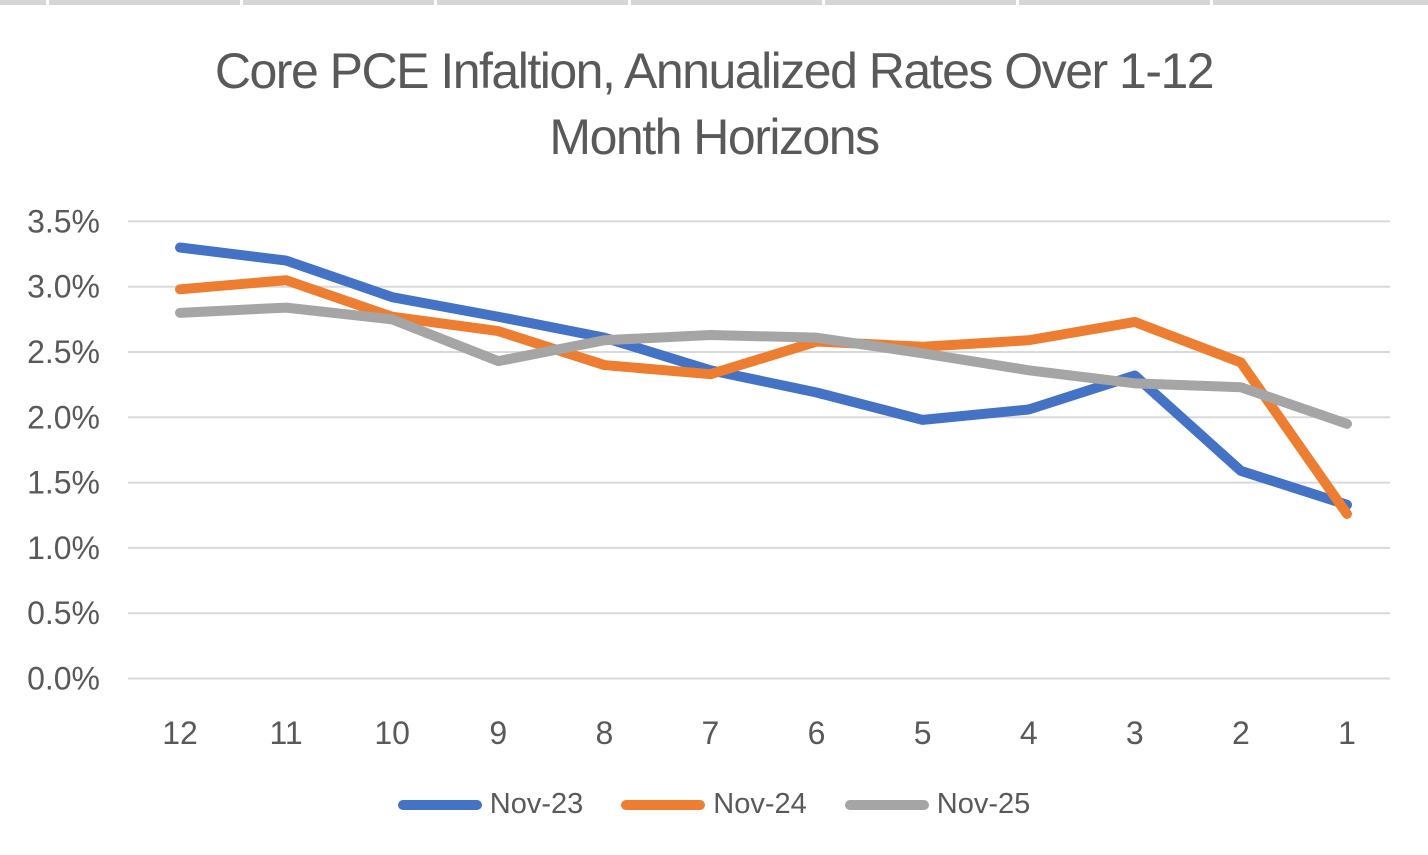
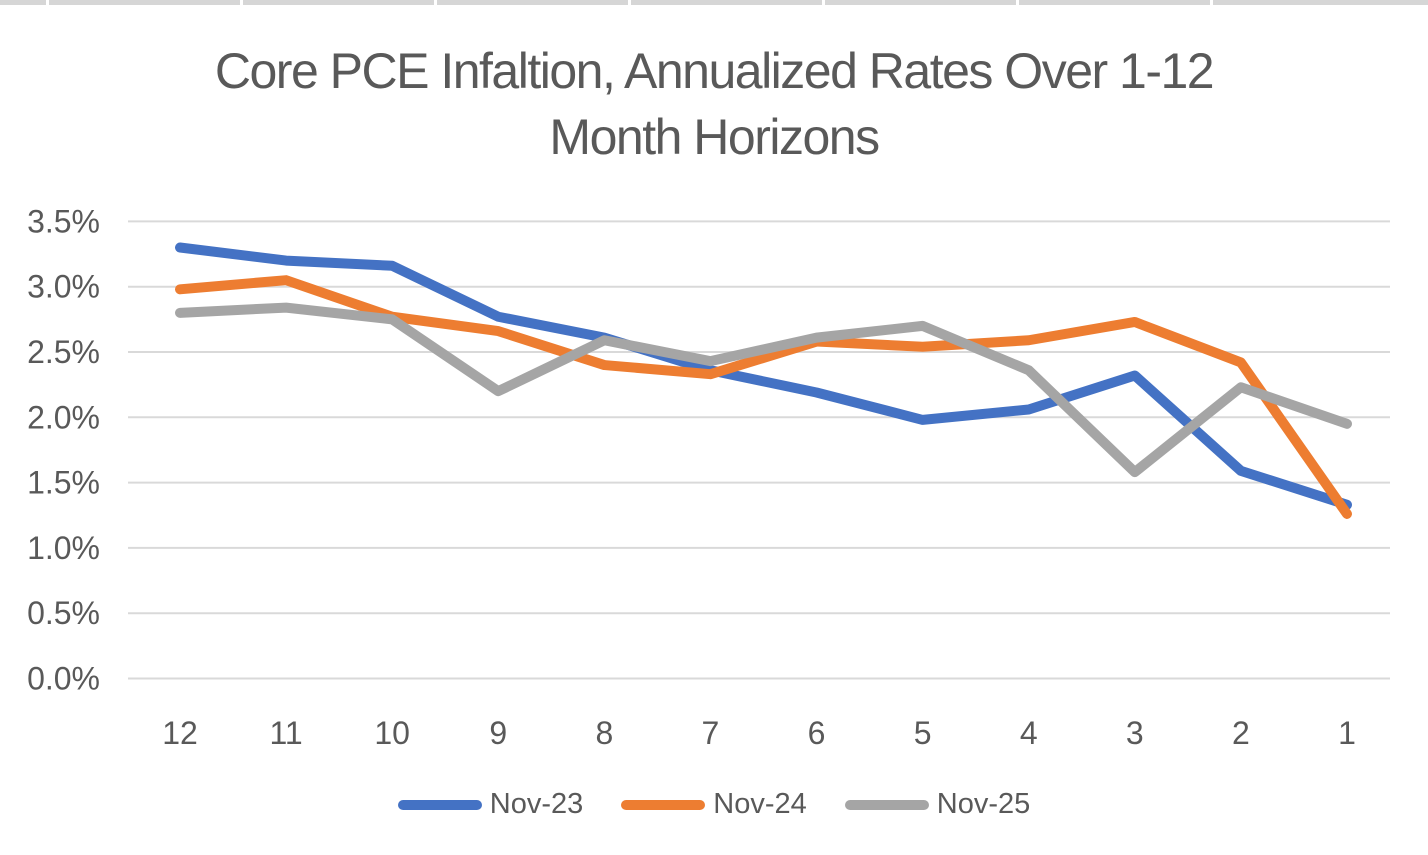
Nov-23/10: 2.92% -> 3.16%
Nov-25/9: 2.43% -> 2.20%
Nov-25/7: 2.63% -> 2.43%
Nov-25/5: 2.49% -> 2.70%
Nov-25/3: 2.26% -> 1.58%
